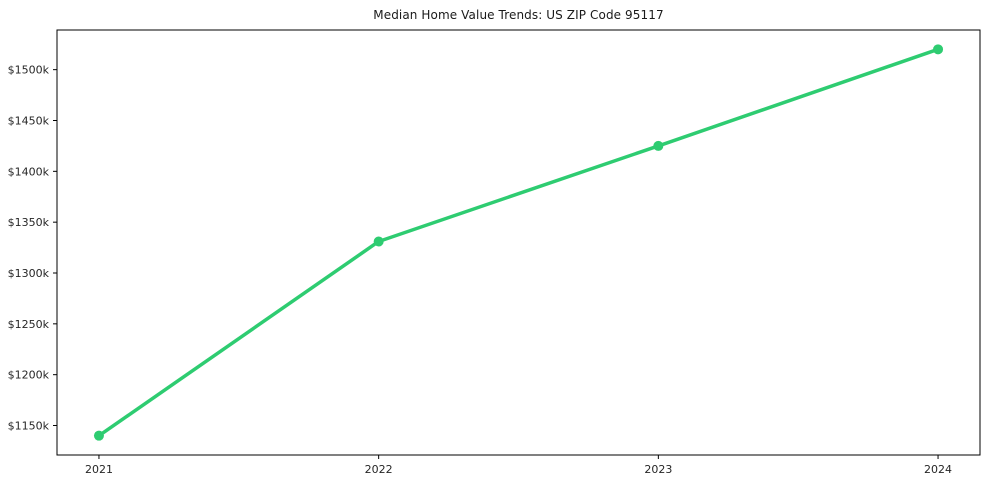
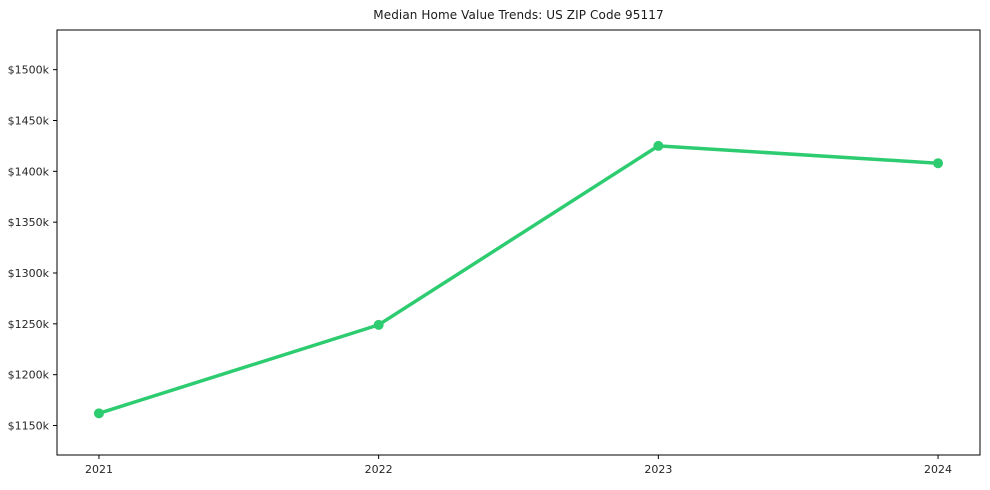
2021: $1140k -> $1162k
2022: $1331k -> $1249k
2024: $1520k -> $1408k
